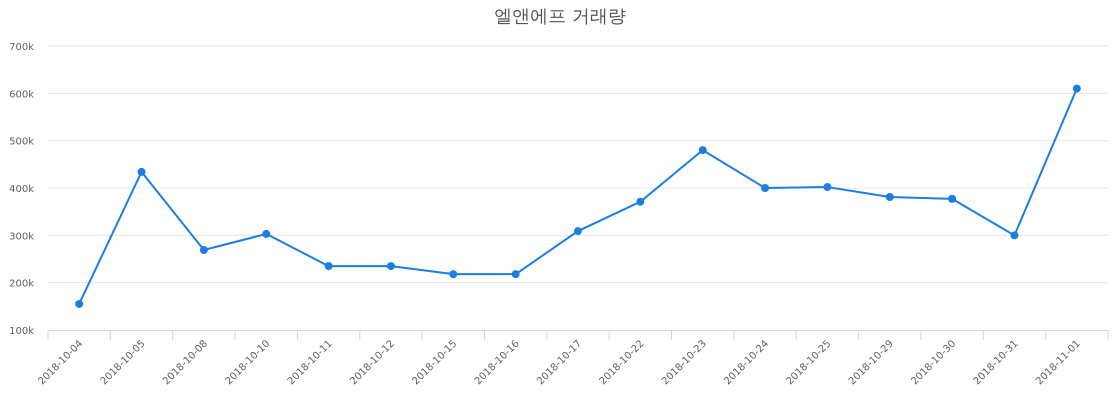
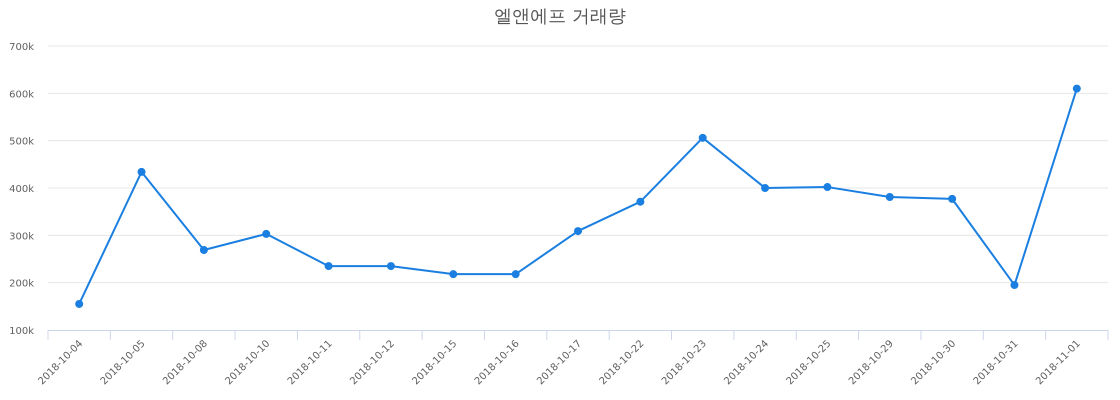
2018-10-23: 480k -> 510k
2018-10-31: 300k -> 200k
